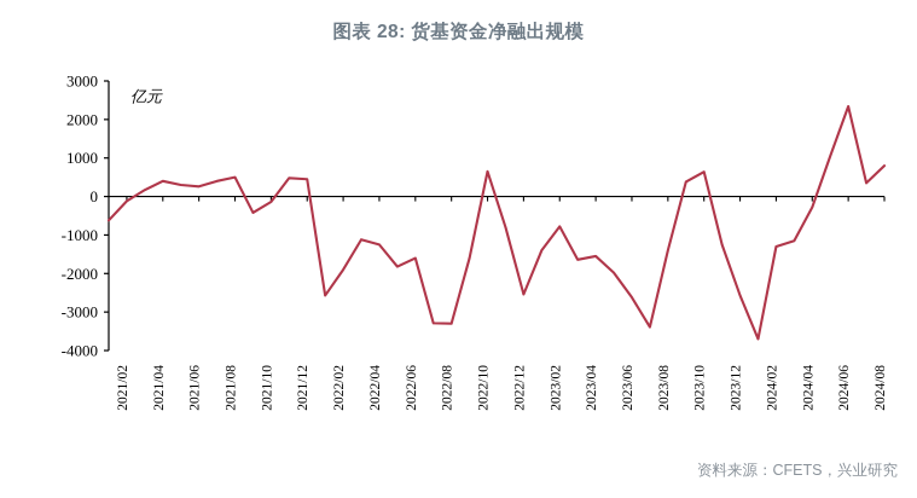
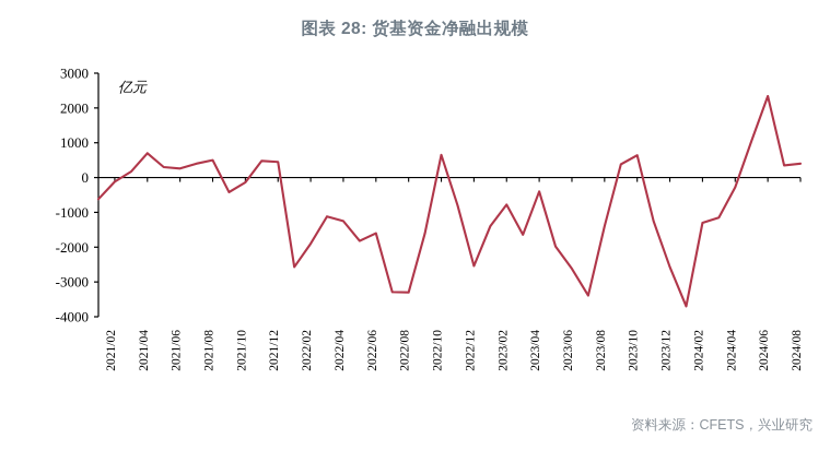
2021/04: 400 -> 700
2023/04: -1600 -> -400
2024/08: 800 -> 400
